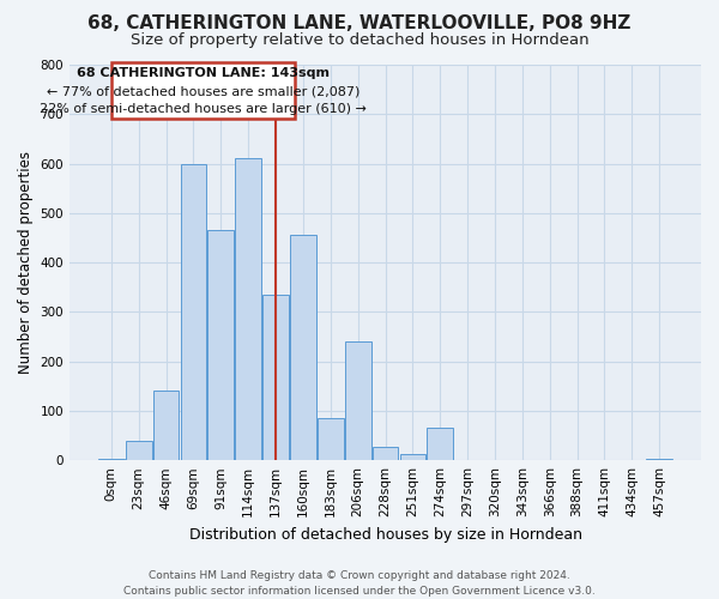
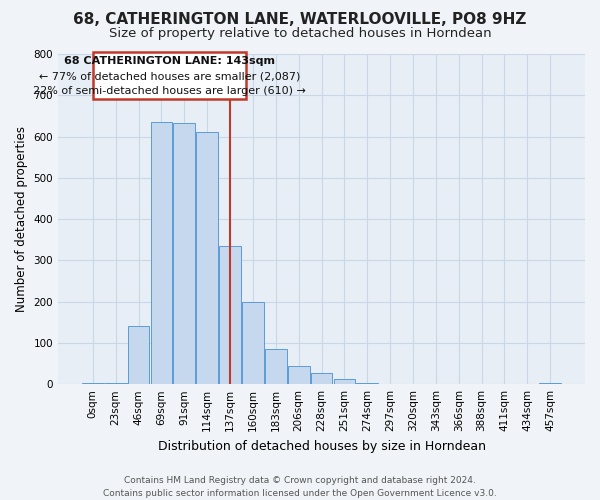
23sqm: 40 -> 3
69sqm: 600 -> 635
91sqm: 465 -> 632
160sqm: 455 -> 200
206sqm: 240 -> 45
274sqm: 65 -> 3
